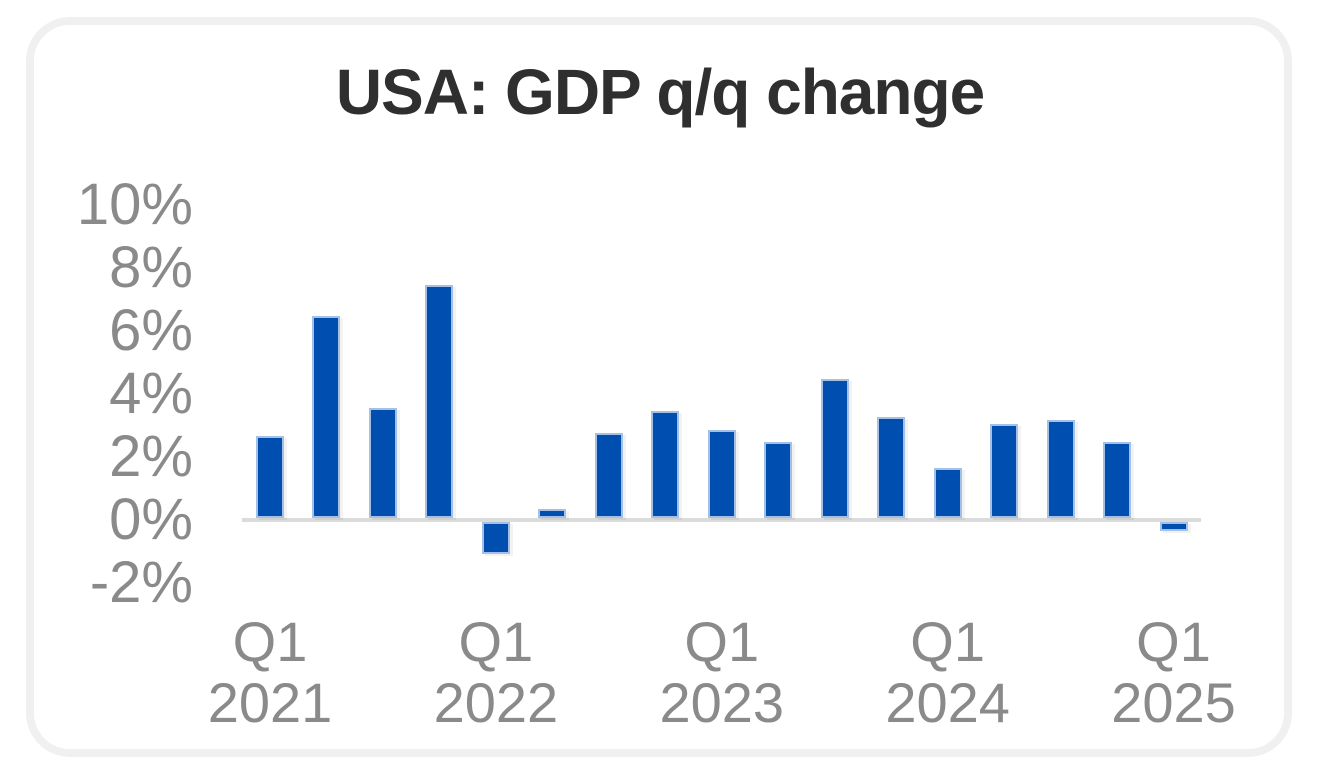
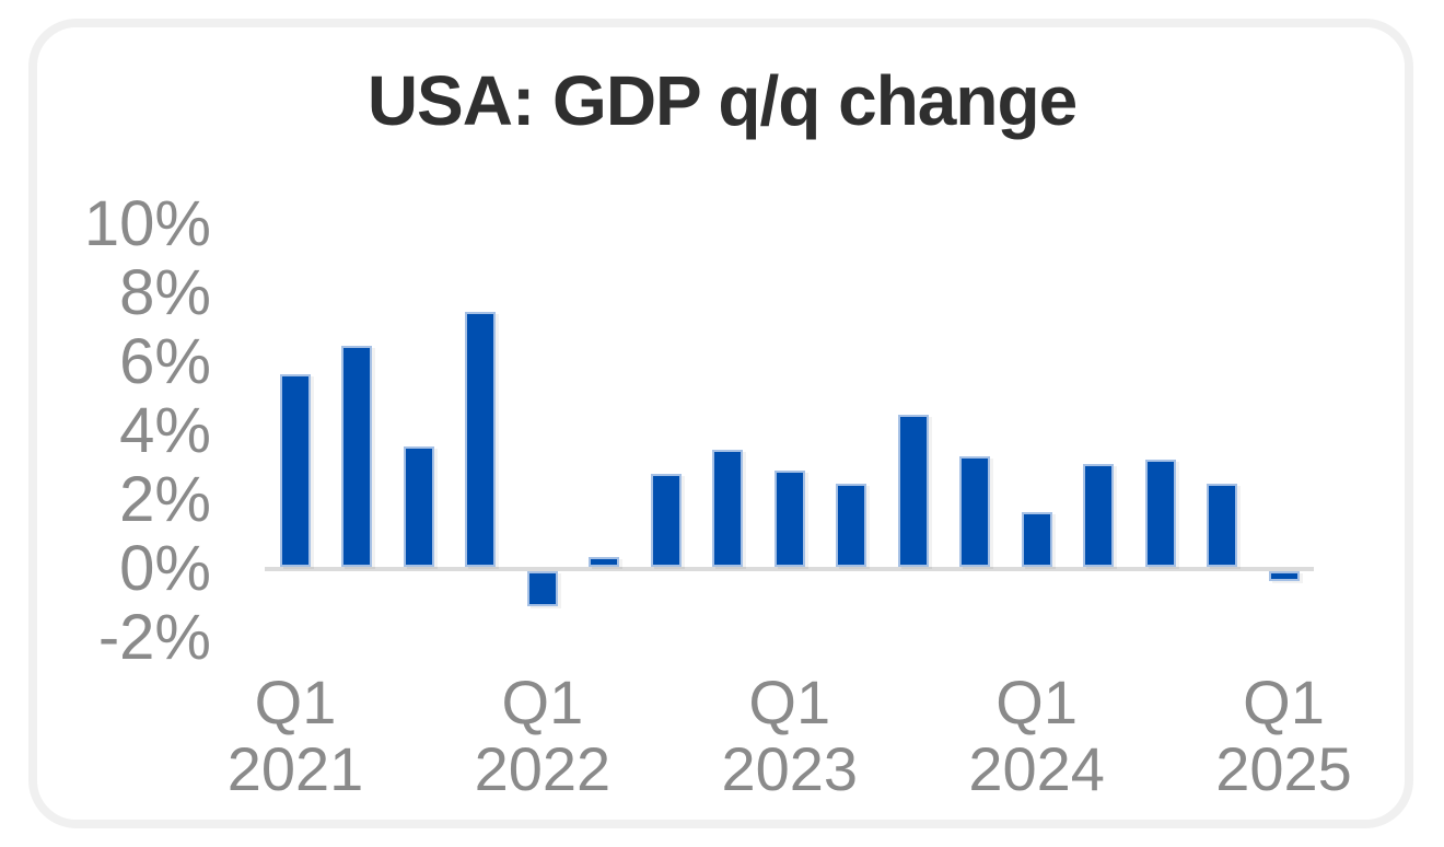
Q1 2021: 2.6% -> 5.6%
